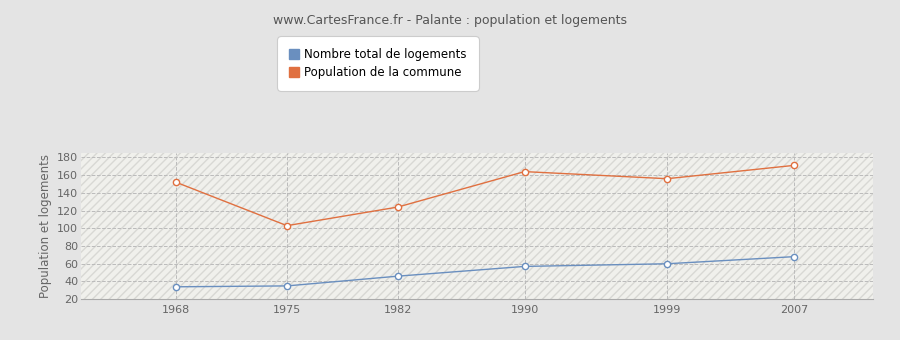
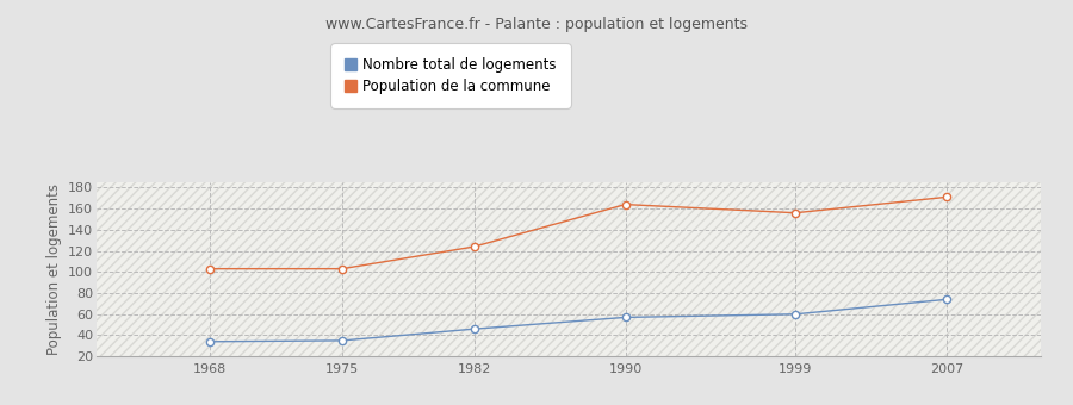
Population de la commune/1968: 152 -> 103
Nombre total de logements/2007: 68 -> 74
